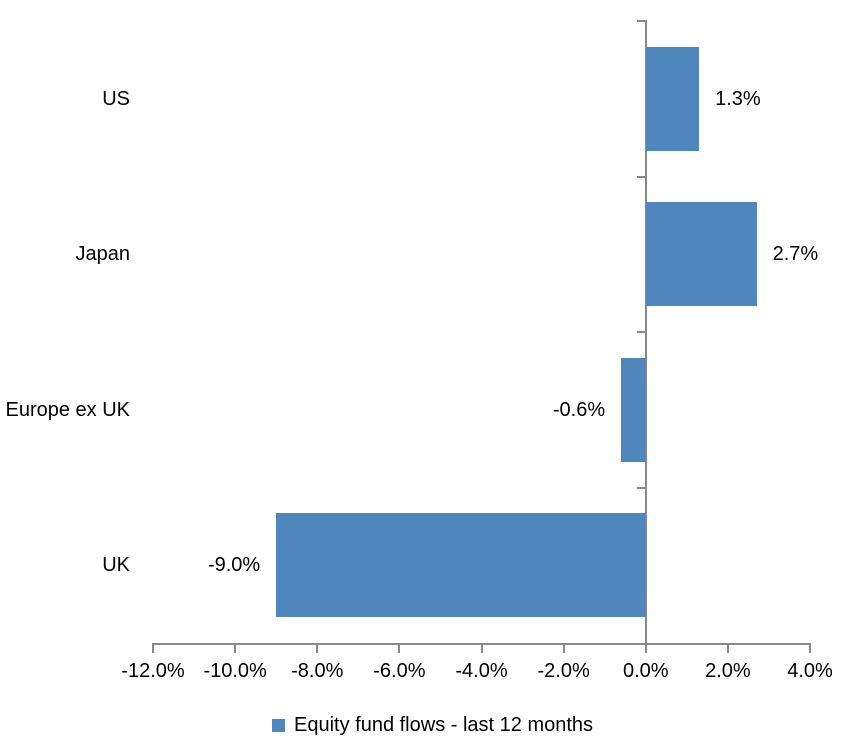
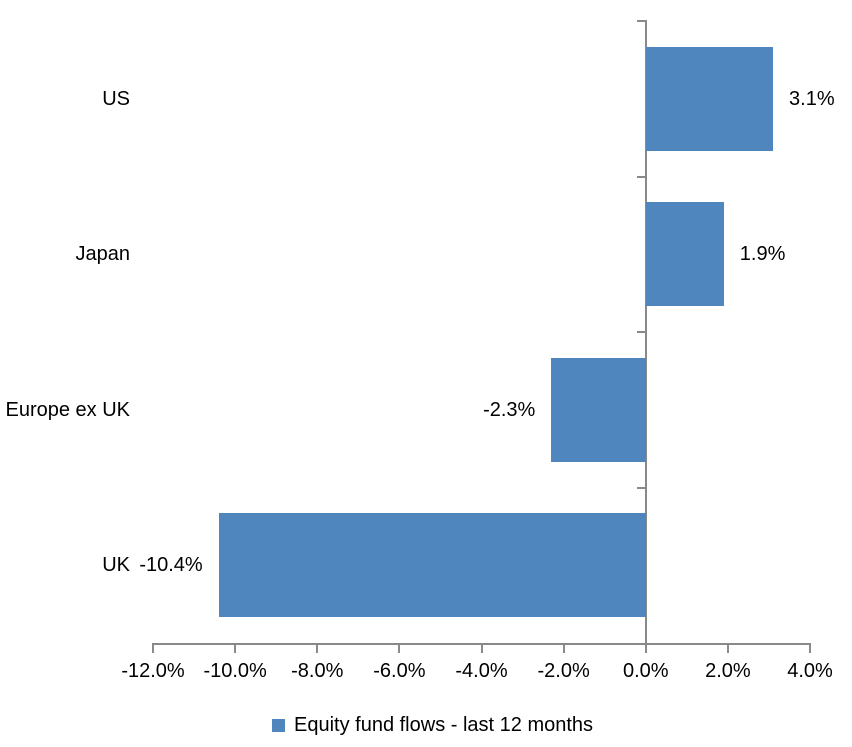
US: 1.3% -> 3.1%
Japan: 2.7% -> 1.9%
Europe ex UK: -0.6% -> -2.3%
UK: -9.0% -> -10.4%
